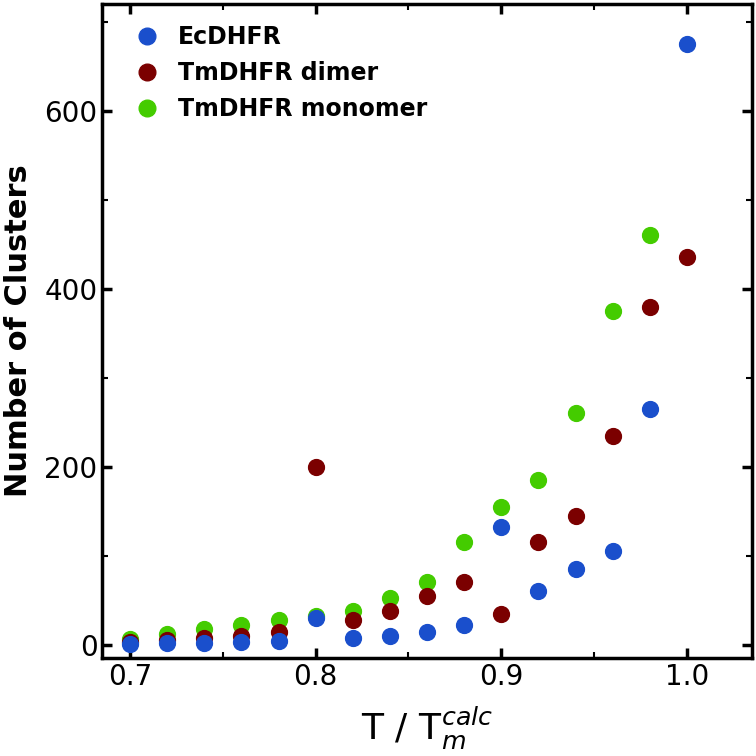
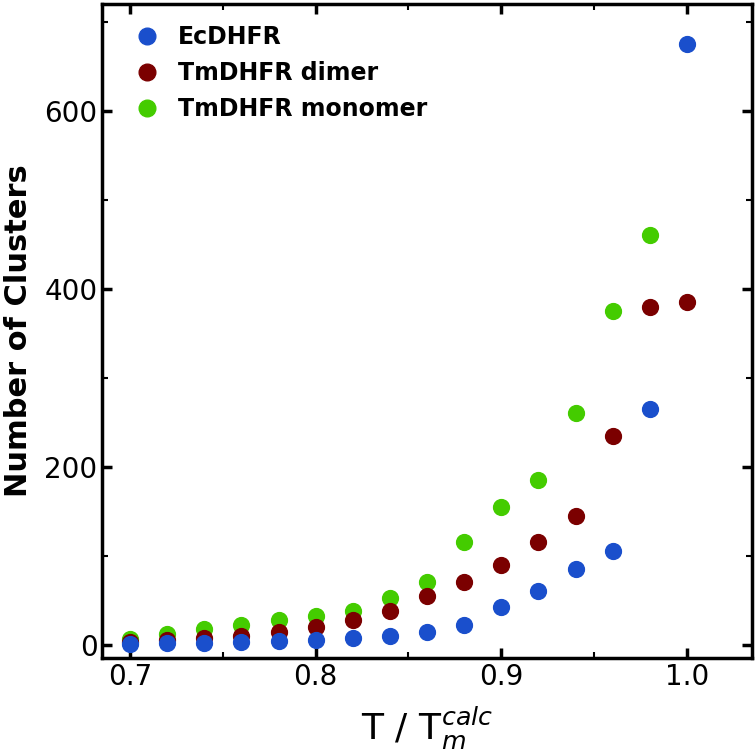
EcDHFR/0.8: 30 -> 5
TmDHFR dimer/0.8: 200 -> 20
EcDHFR/0.9: 132 -> 42
TmDHFR dimer/0.9: 34 -> 90
TmDHFR dimer/1.0: 436 -> 385
